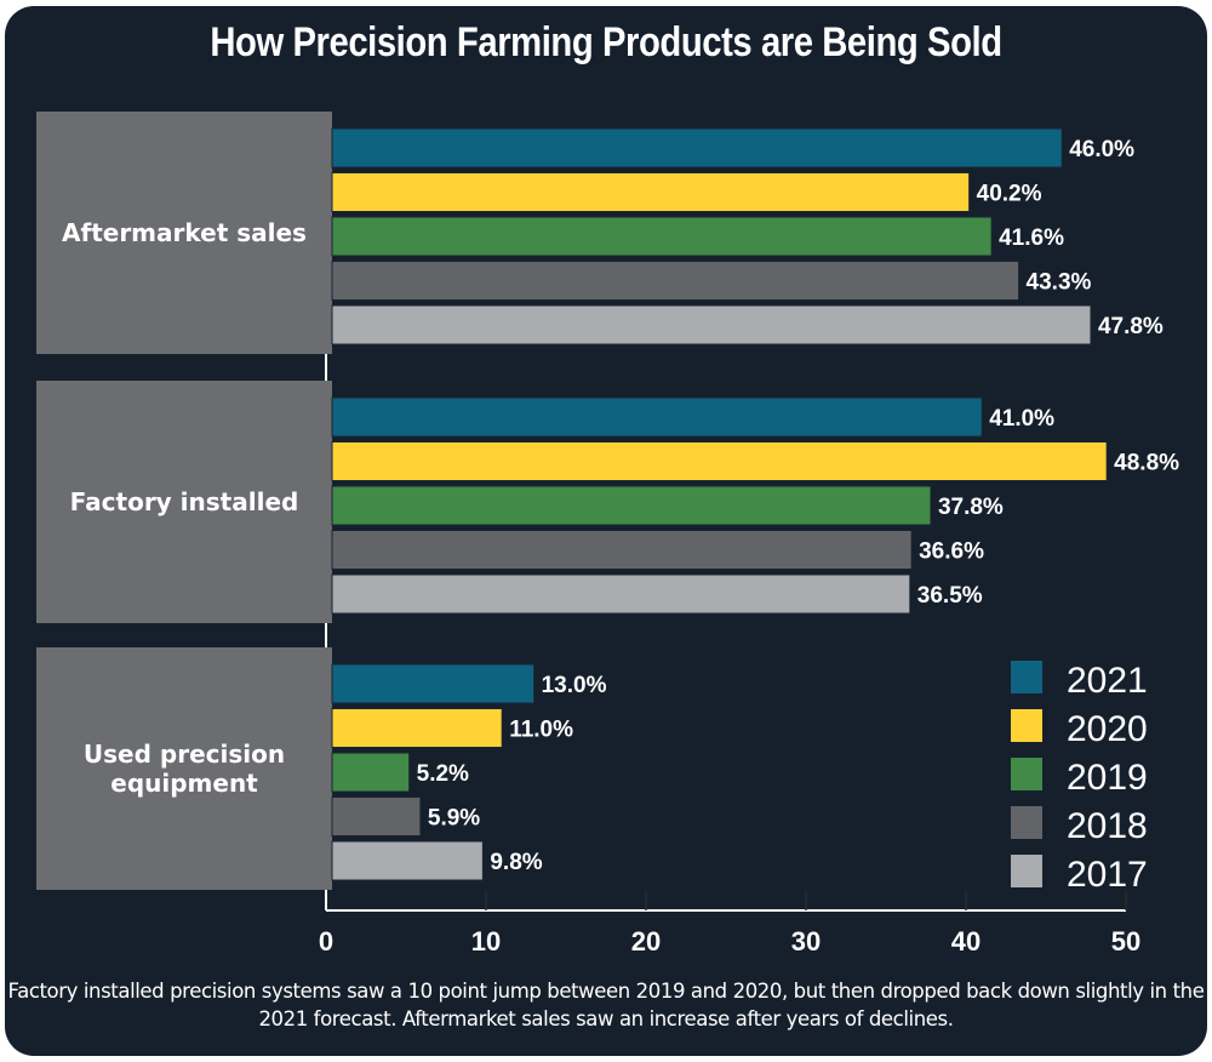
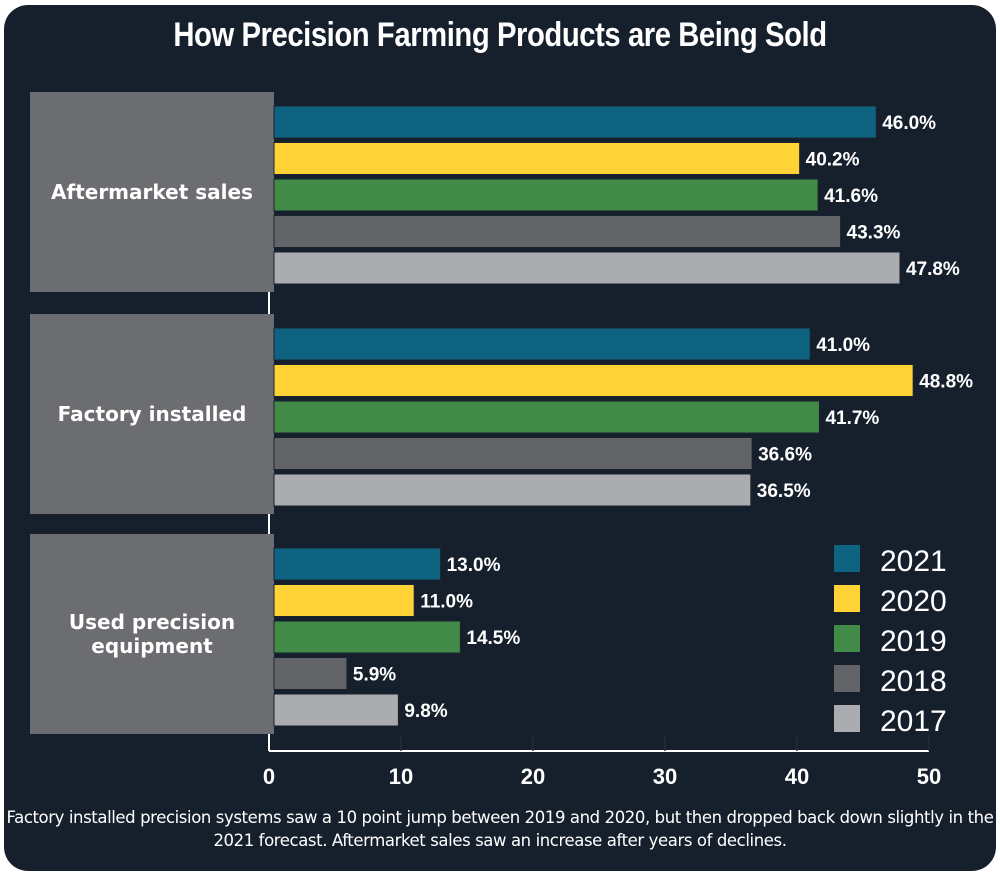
2019/Factory installed: 37.8% -> 41.7%
2019/Used precision equipment: 5.2% -> 14.5%
